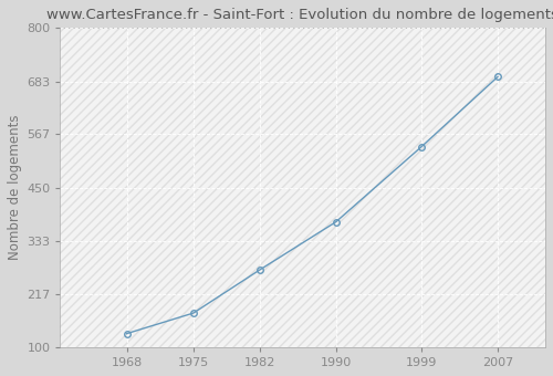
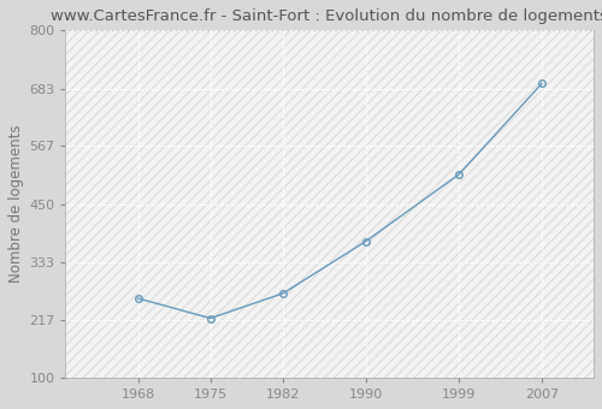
1968: 130 -> 260
1975: 175 -> 220
1999: 540 -> 510
